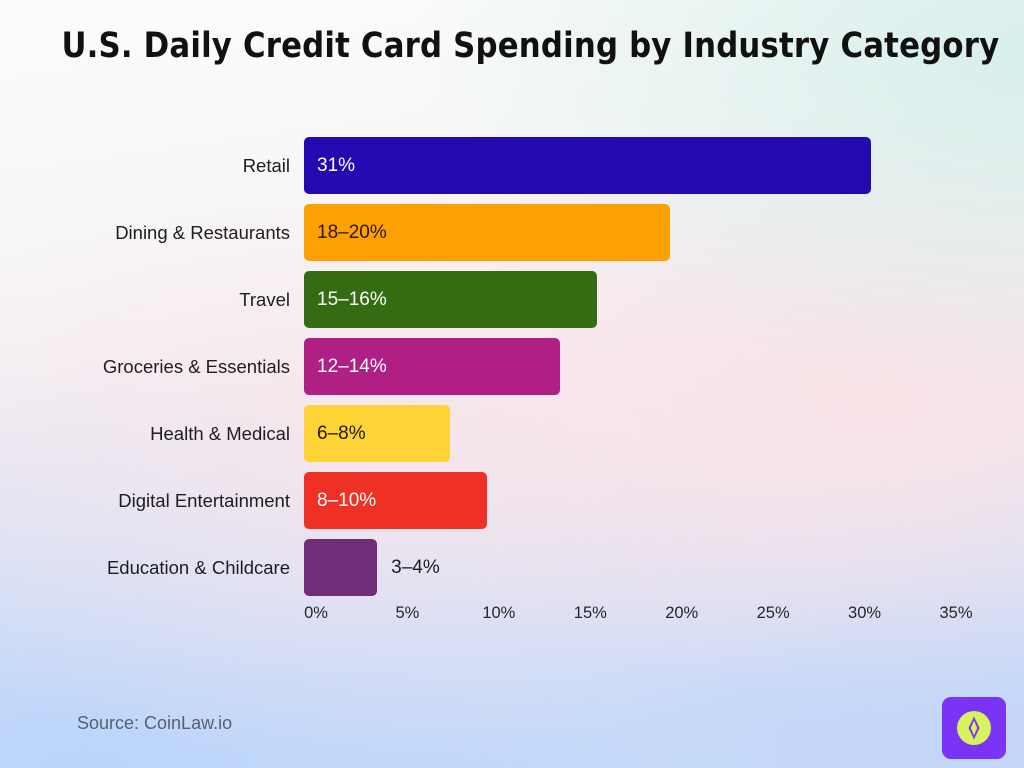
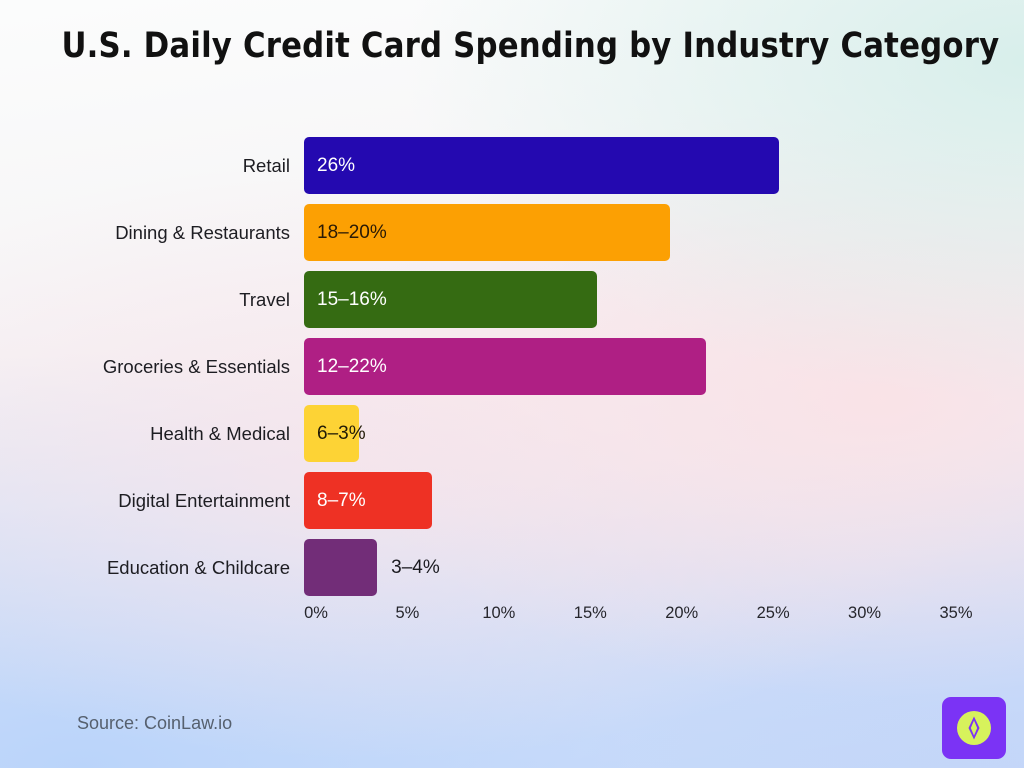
Retail: 31% -> 26%
Groceries & Essentials: 14 -> 22
Health & Medical: 8 -> 3
Digital Entertainment: 10 -> 7
